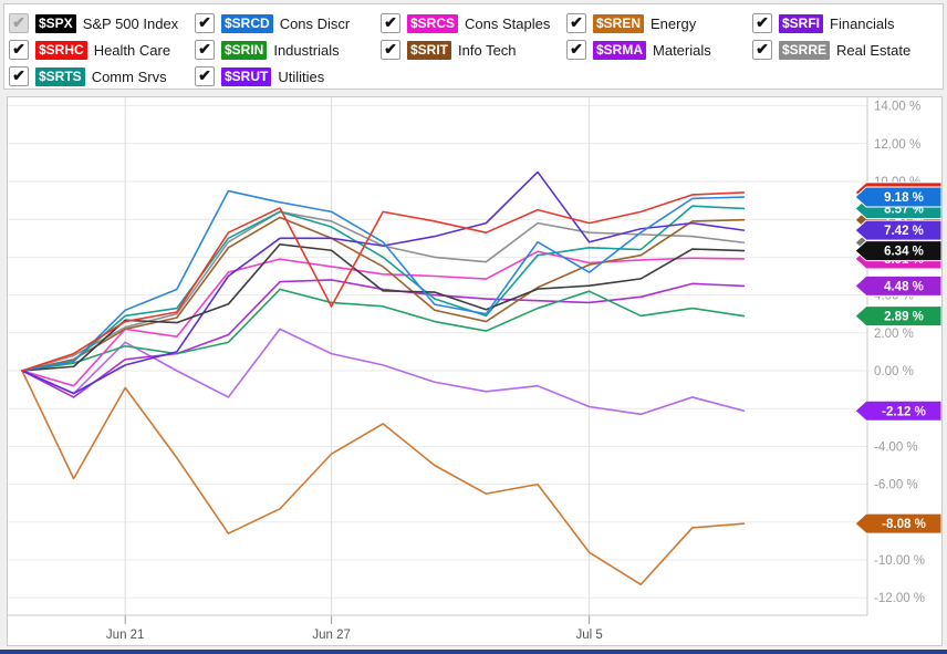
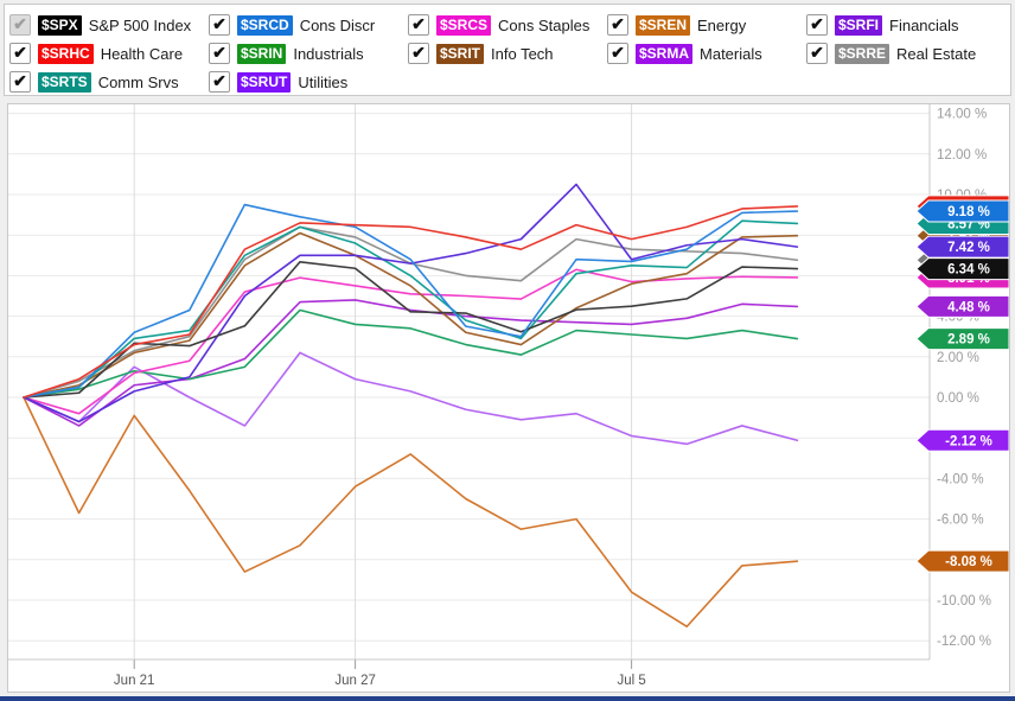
Cons Staples/Jun 21: 2.2% -> 1.2%
Health Care/Jun 27: 3.4% -> 8.5%
Cons Discr/Jul 5: 5.2% -> 6.7%
Industrials/Jul 5: 4.2% -> 3.1%
